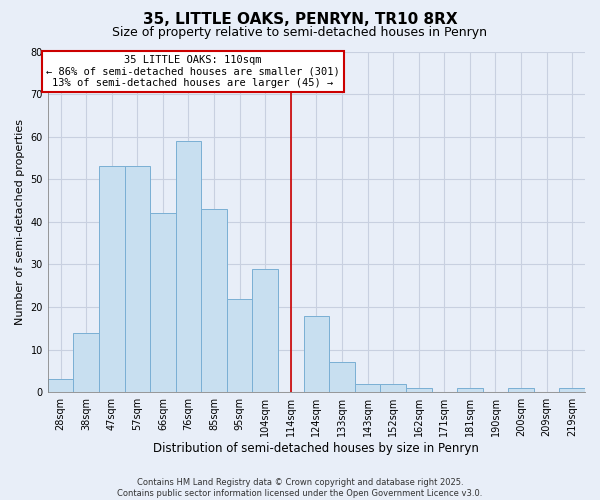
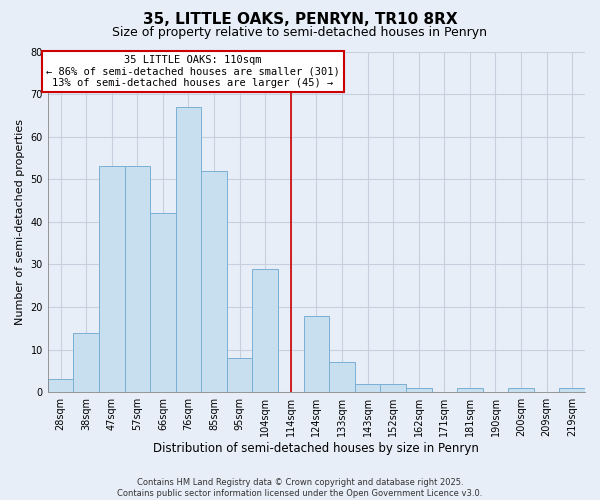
76sqm: 59 -> 67
85sqm: 43 -> 52
95sqm: 22 -> 8
